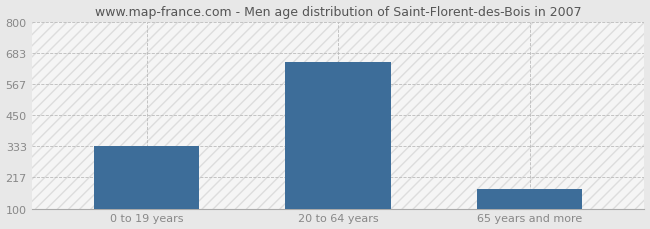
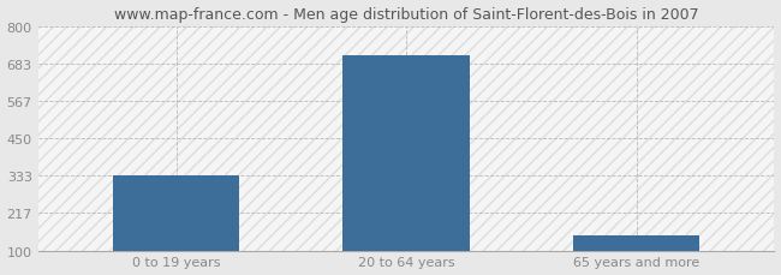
20 to 64 years: 650 -> 710
65 years and more: 175 -> 148
